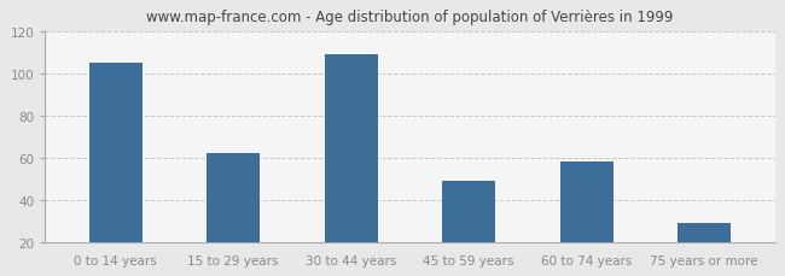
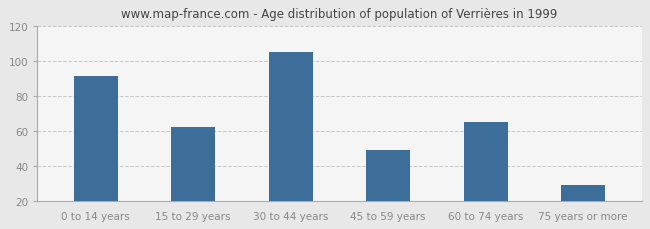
0 to 14 years: 105 -> 91
30 to 44 years: 109 -> 105
60 to 74 years: 58 -> 65
